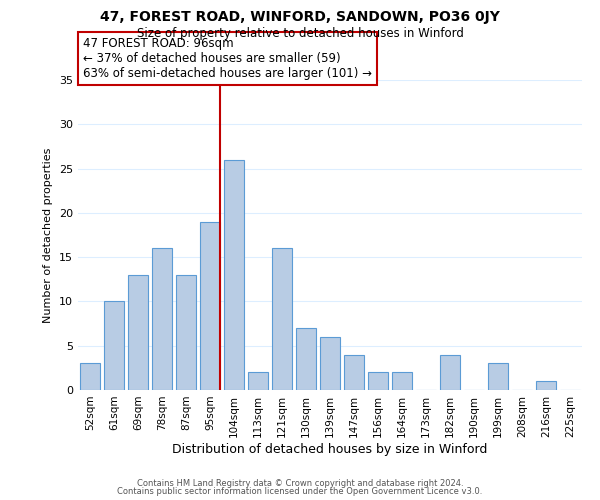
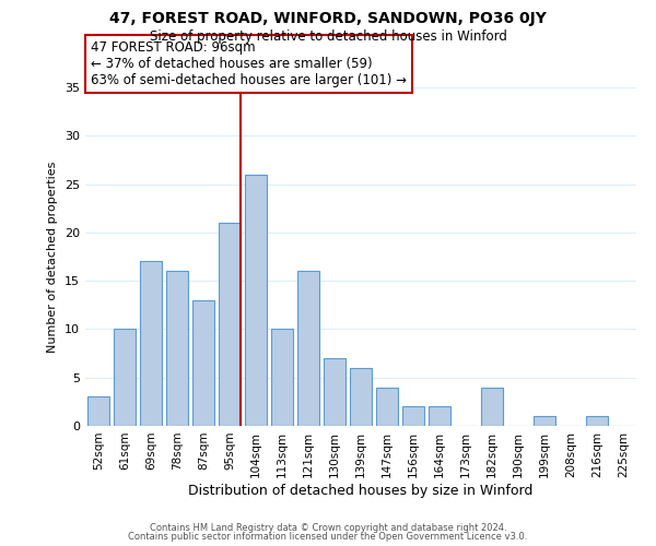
69sqm: 13 -> 17
95sqm: 19 -> 21
113sqm: 2 -> 10
199sqm: 3 -> 1
